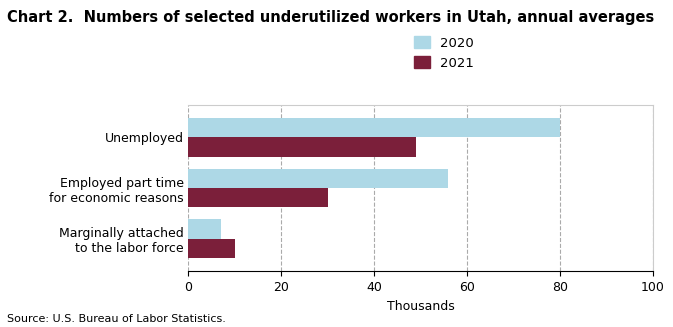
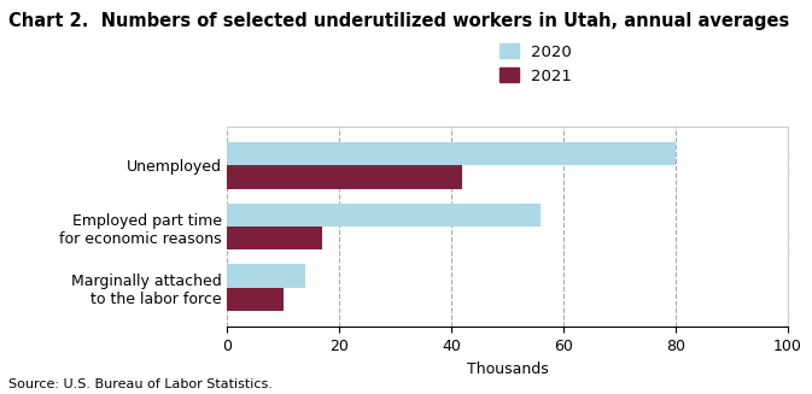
2021/Unemployed: 49 -> 42
2021/Employed part time for economic reasons: 30 -> 17
2020/Marginally attached to the labor force: 7 -> 14
